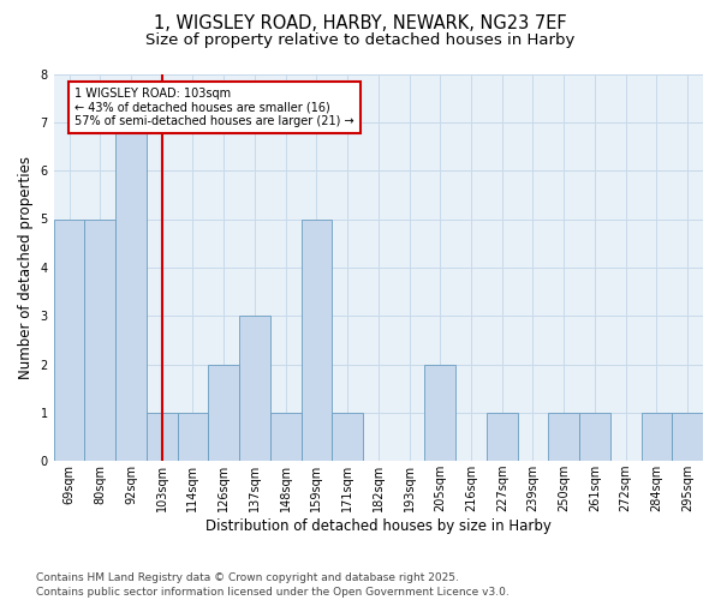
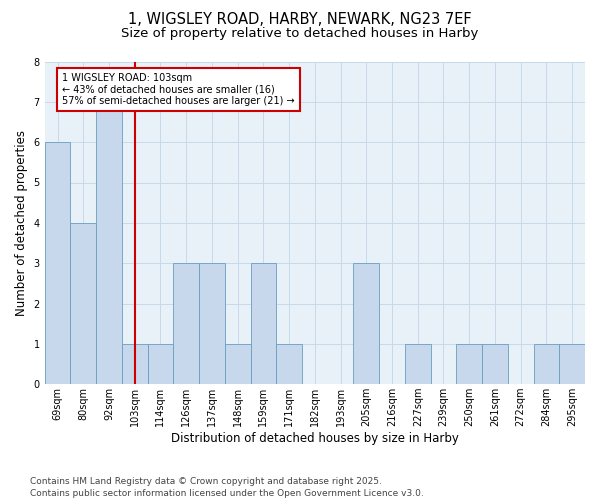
69sqm: 5 -> 6
80sqm: 5 -> 4
126sqm: 2 -> 3
159sqm: 5 -> 3
205sqm: 2 -> 3
